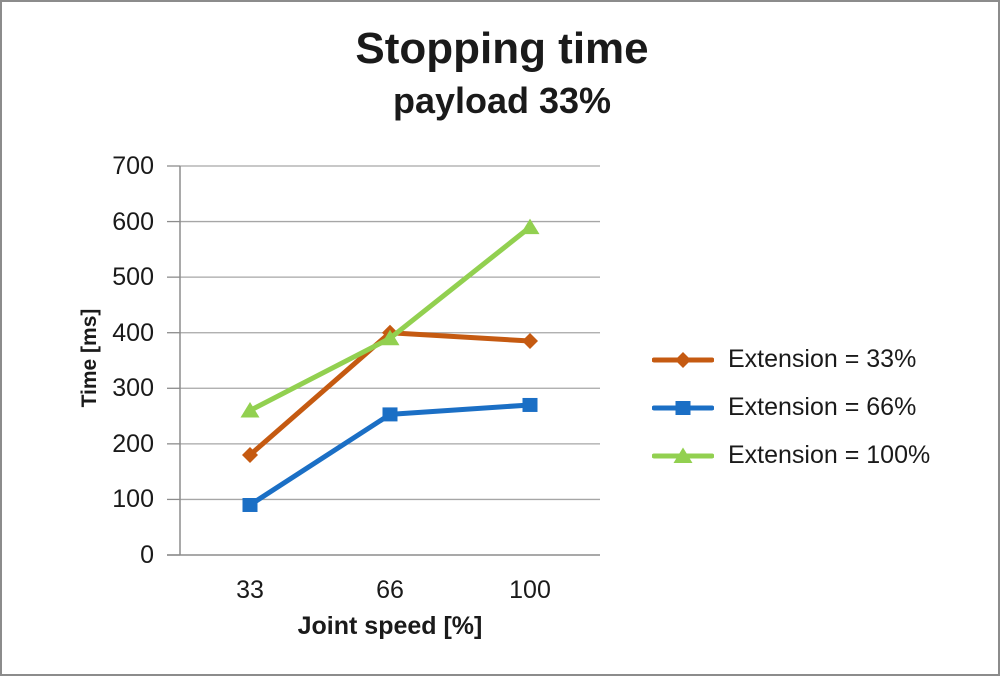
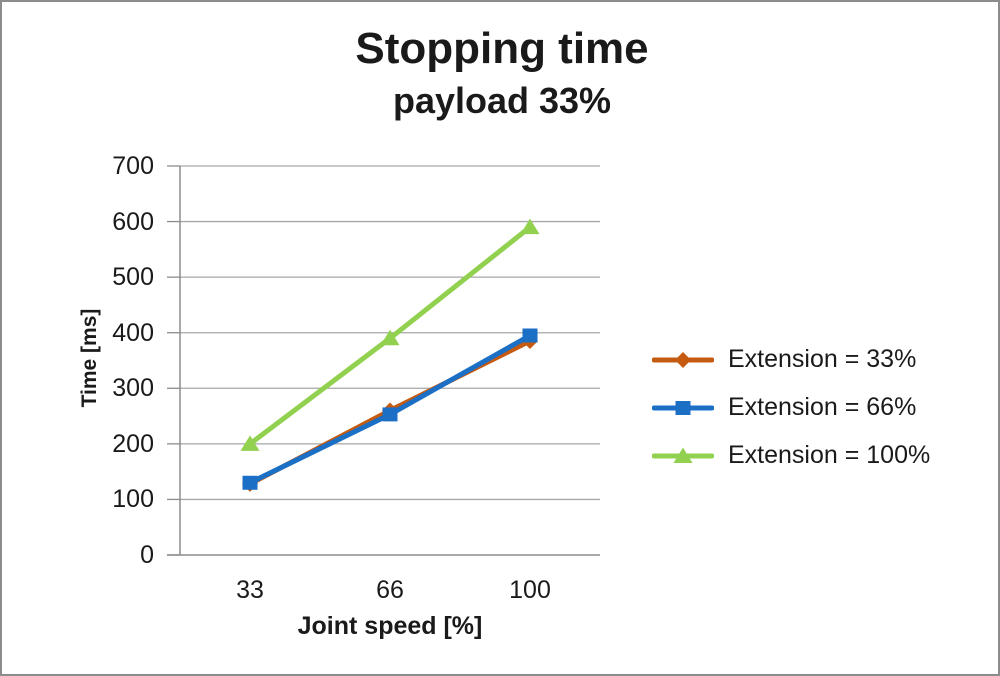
Extension = 33%/33: 180 -> 130
Extension = 66%/33: 90 -> 130
Extension = 100%/33: 260 -> 200
Extension = 33%/66: 400 -> 260
Extension = 66%/100: 270 -> 400
